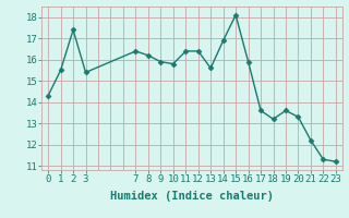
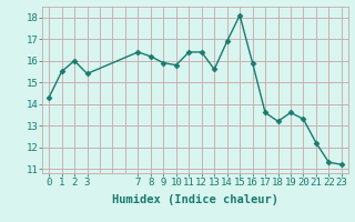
2: 17.4 -> 16.0
